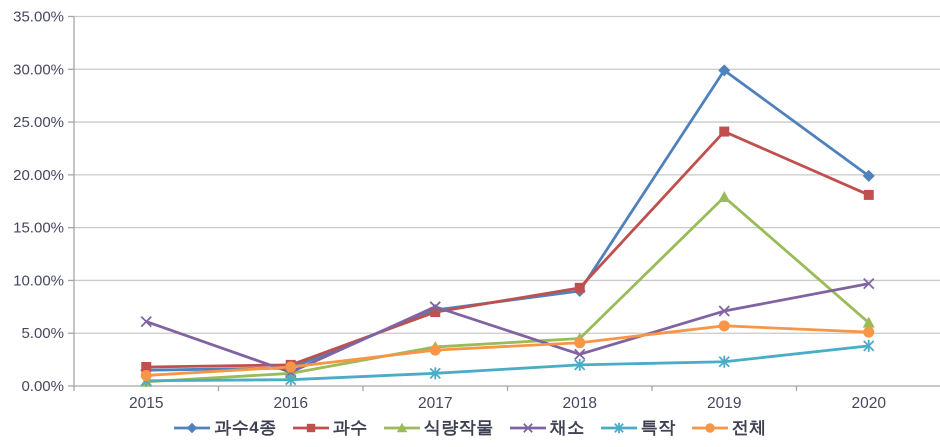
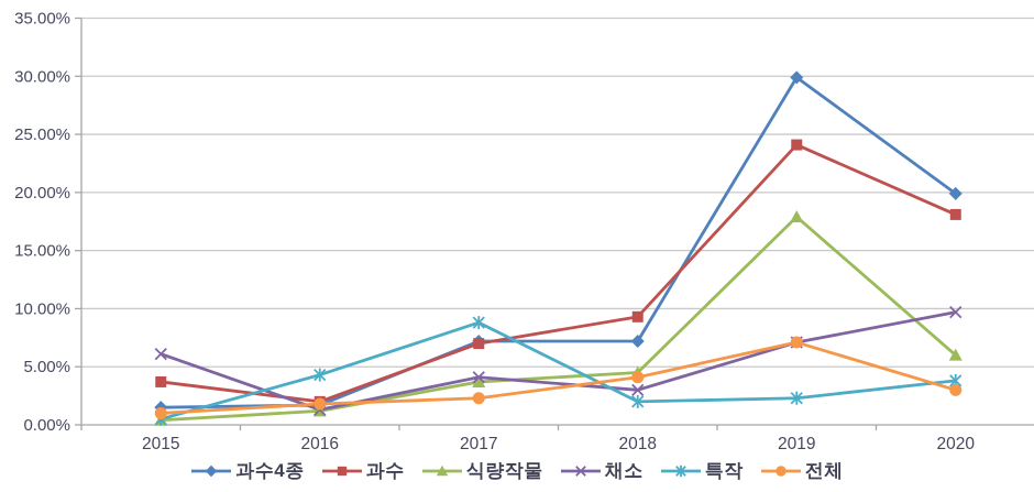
과수/2015: 1.8% -> 3.7%
특작/2016: 0.6% -> 4.3%
채소/2017: 7.5% -> 4.1%
특작/2017: 1.2% -> 8.8%
전체/2017: 3.4% -> 2.3%
과수4종/2018: 9.0% -> 7.2%
전체/2019: 5.7% -> 7.1%
전체/2020: 5.1% -> 3.0%
